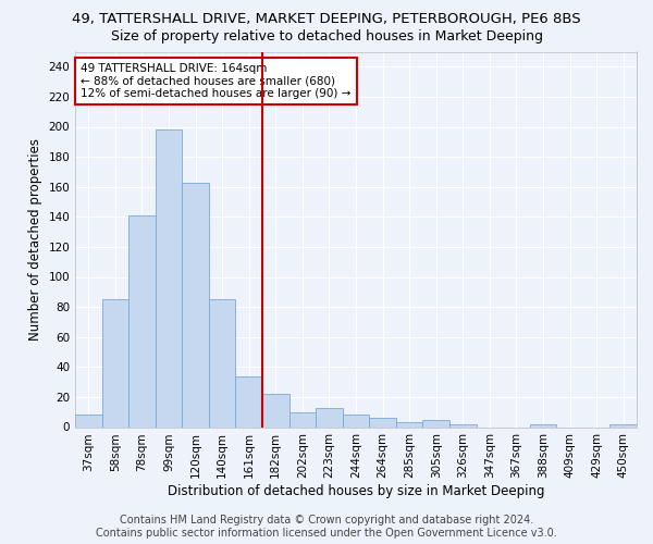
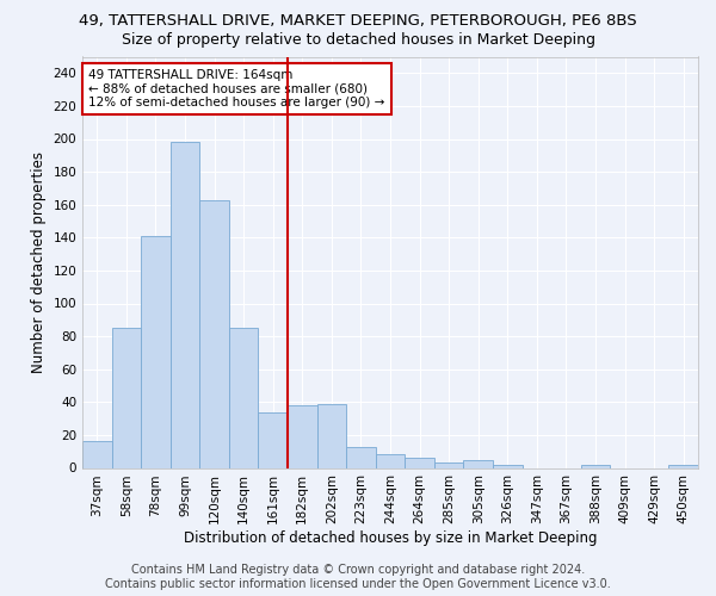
37sqm: 8 -> 16
182sqm: 22 -> 38
202sqm: 10 -> 39
